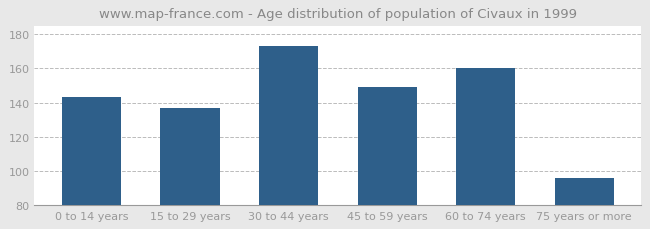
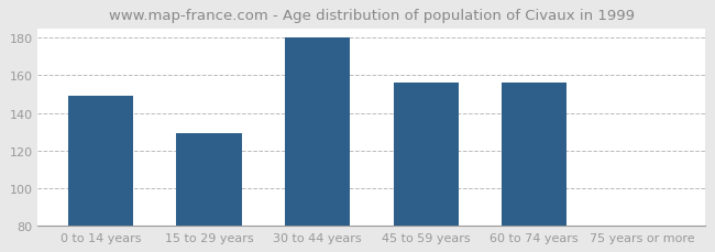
0 to 14 years: 143 -> 149
15 to 29 years: 137 -> 129
30 to 44 years: 173 -> 180
45 to 59 years: 149 -> 156
60 to 74 years: 160 -> 156
75 years or more: 96 -> 80
